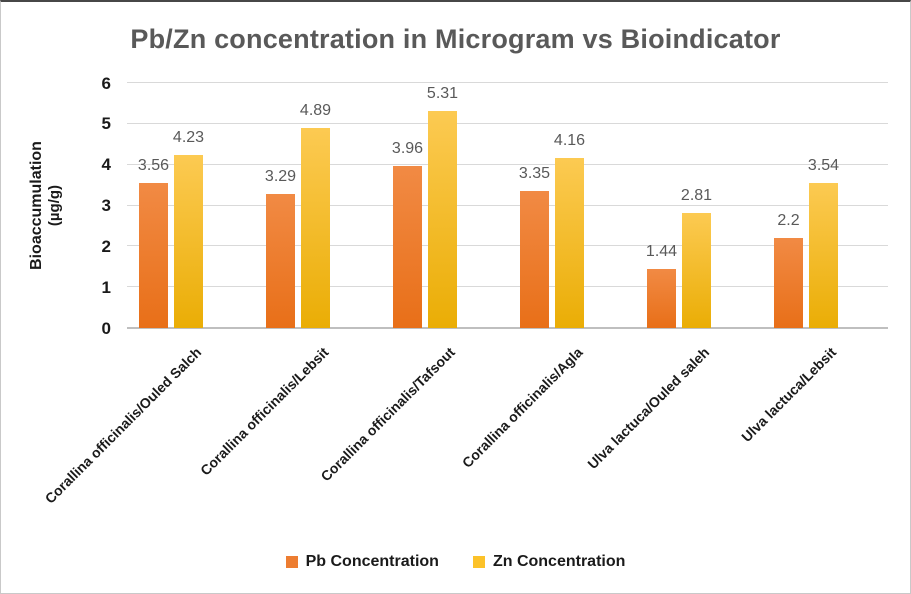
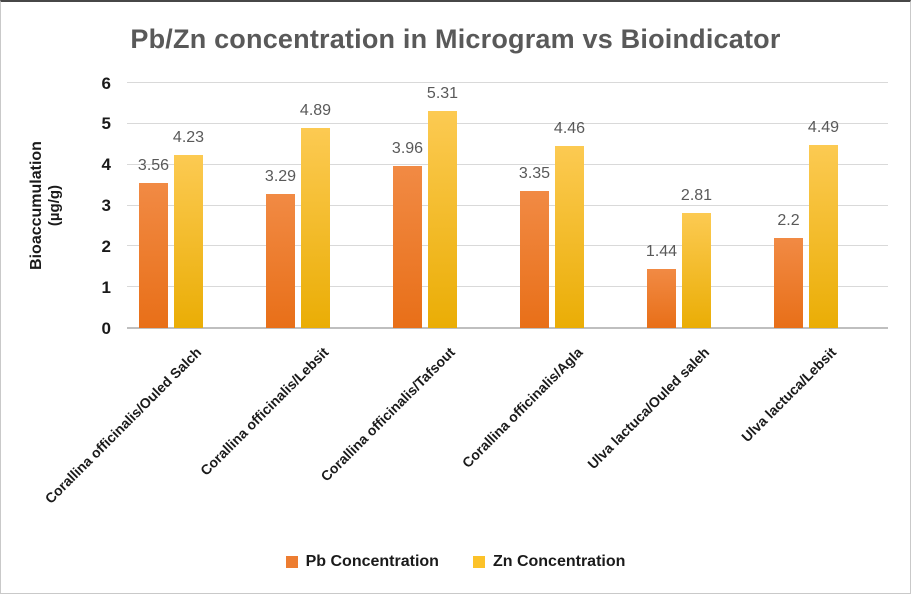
Zn Concentration/Corallina officinalis/Agla: 4.16 -> 4.46
Zn Concentration/Ulva lactuca/Lebsit: 3.54 -> 4.49
